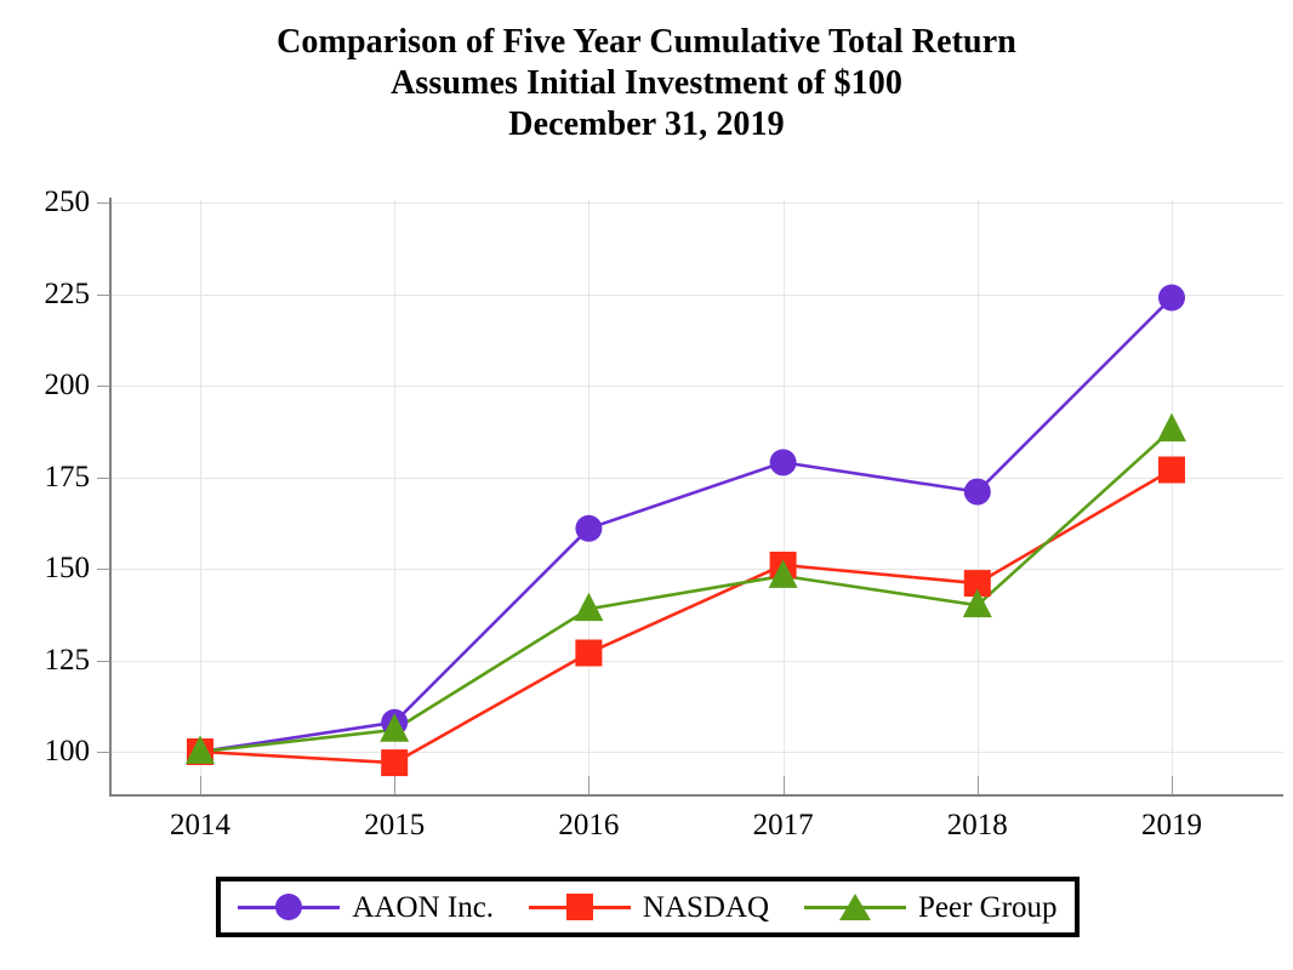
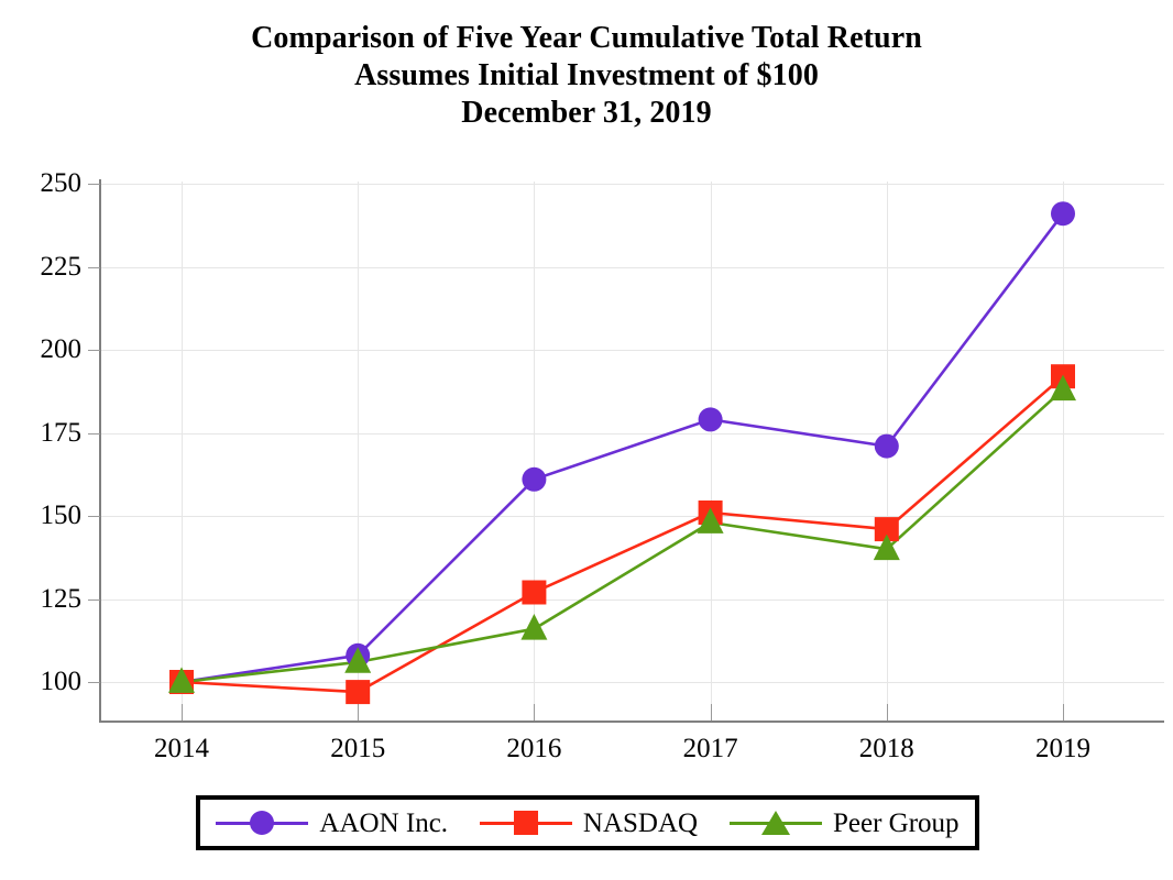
Peer Group/2016: 139 -> 116
AAON Inc./2019: 224 -> 241
NASDAQ/2019: 177 -> 192
